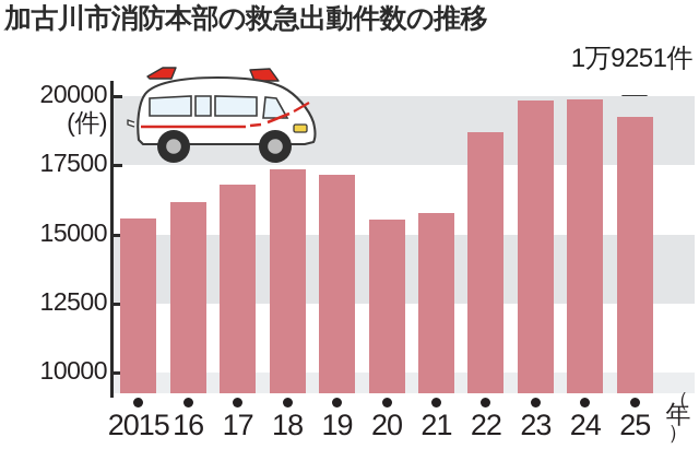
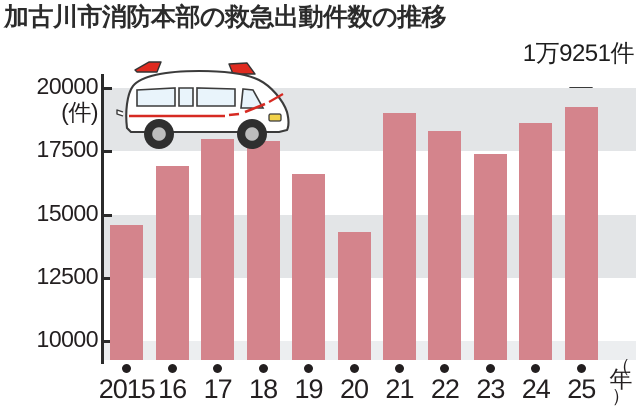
2015: 15600 -> 14600
16: 16200 -> 16900
17: 16800 -> 18000
18: 17400 -> 17900
19: 17200 -> 16600
20: 15500 -> 14300
21: 15800 -> 19000
22: 18700 -> 18300
23: 19800 -> 17400
24: 19900 -> 18600
